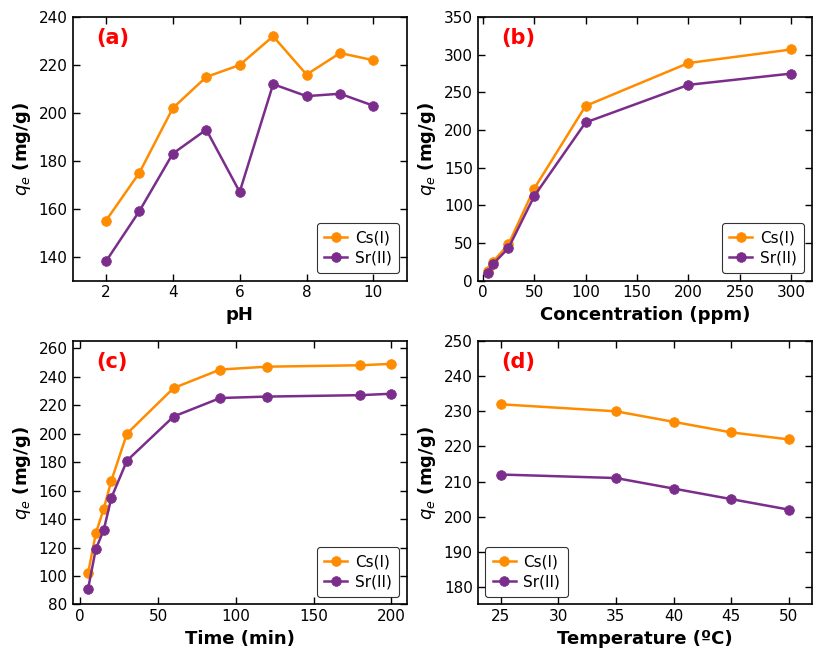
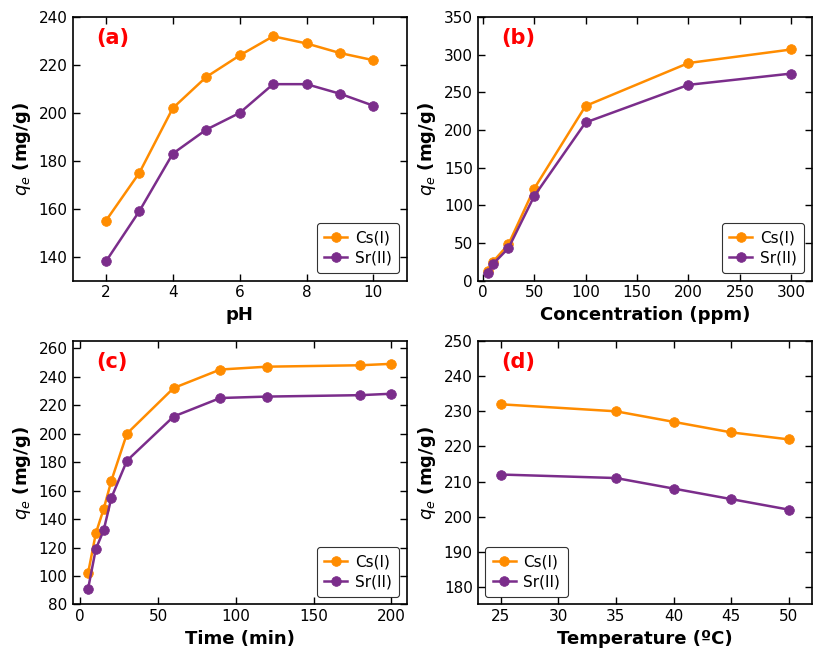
Cs(I)/6: 220 -> 224
Sr(II)/6: 167 -> 200
Cs(I)/8: 216 -> 229
Sr(II)/8: 207 -> 212
